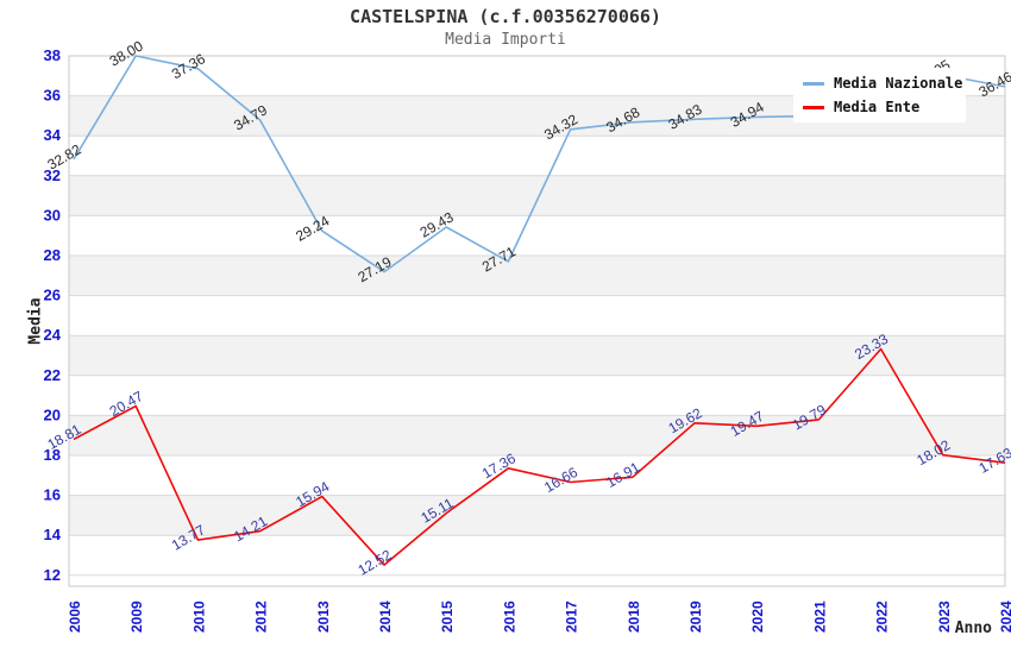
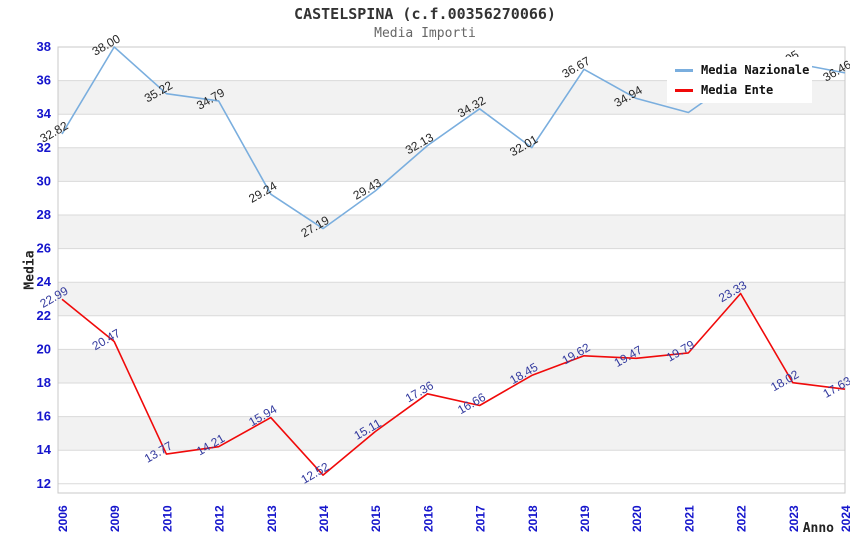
Media Ente/2006: 18.81 -> 22.99
Media Nazionale/2010: 37.36 -> 35.22
Media Nazionale/2016: 27.71 -> 32.13
Media Nazionale/2018: 34.68 -> 32.01
Media Ente/2018: 16.91 -> 18.45
Media Nazionale/2019: 34.83 -> 36.67
Media Nazionale/2021: 35.0 -> 34.1
